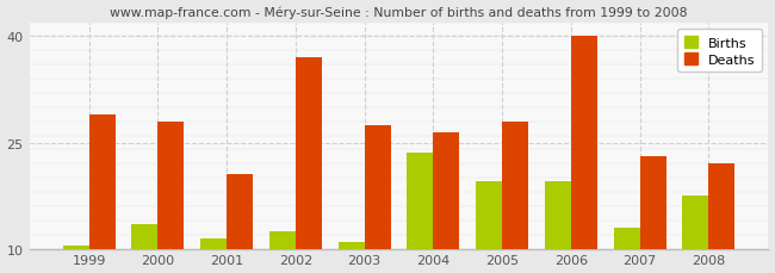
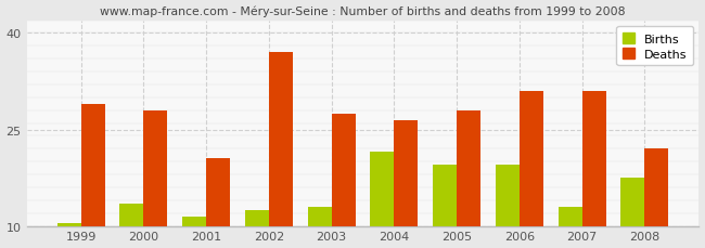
Births/2003: 11.0 -> 13.0
Births/2004: 23.5 -> 21.6
Deaths/2006: 40.0 -> 31.0
Deaths/2007: 23.0 -> 31.0
